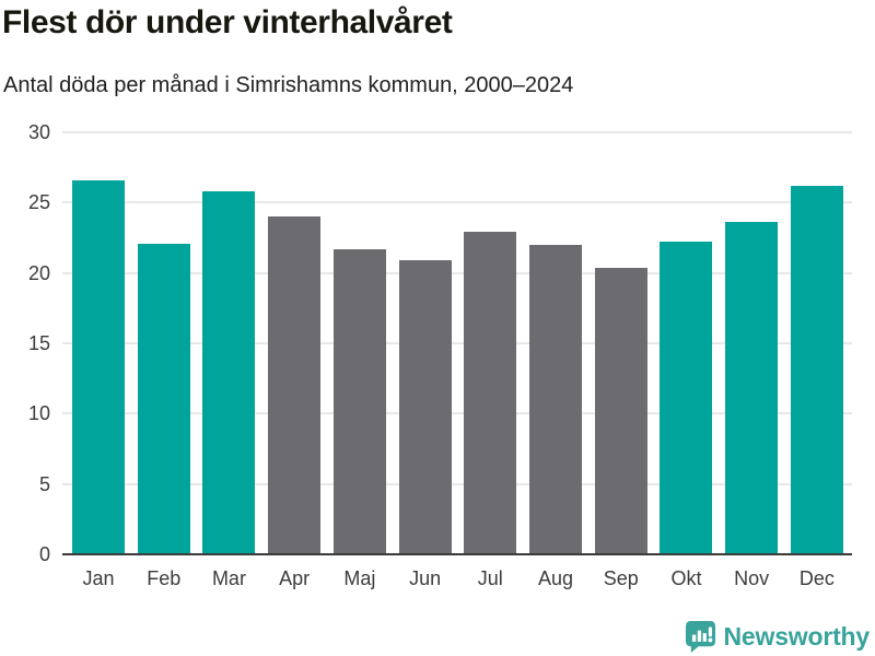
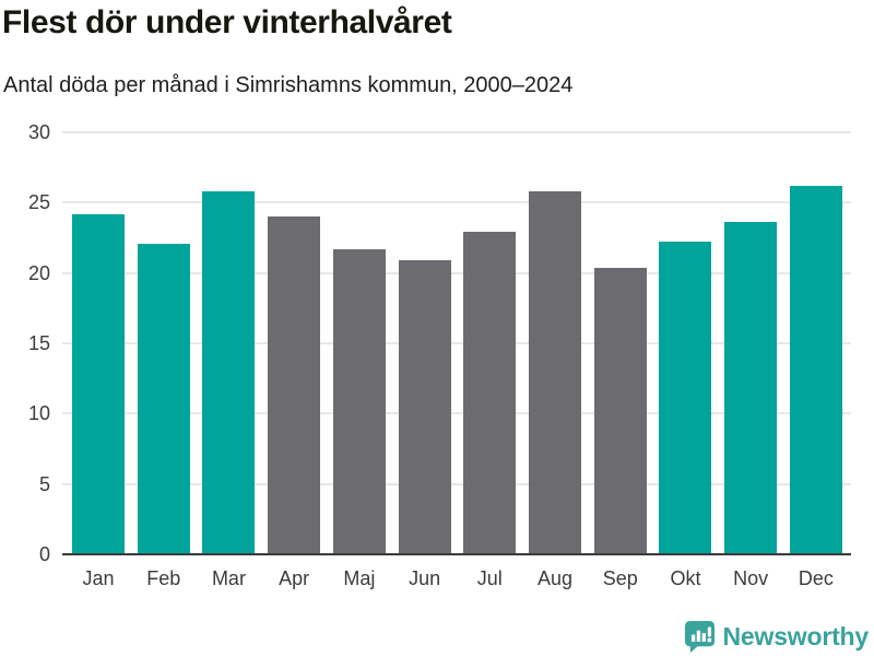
Jan: 26.6 -> 24.2
Aug: 22.0 -> 25.8
